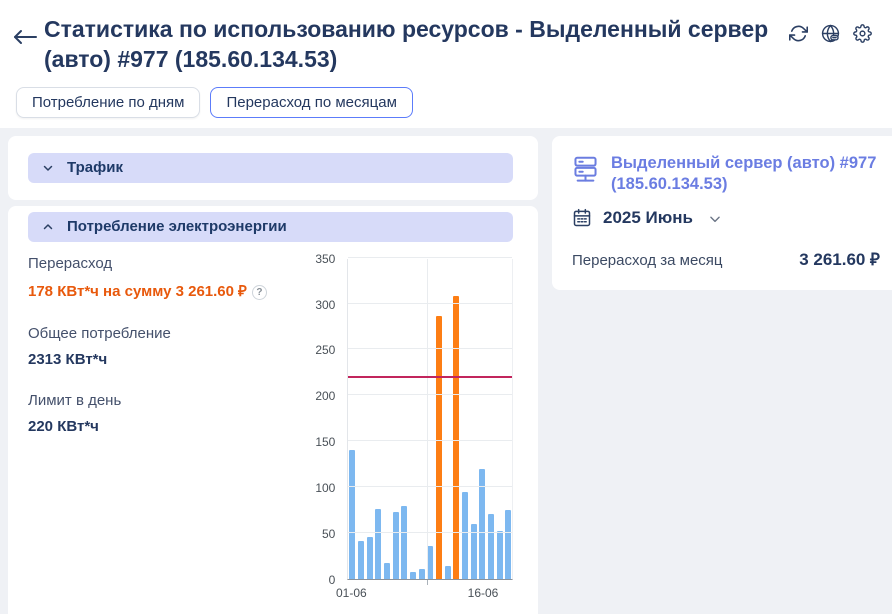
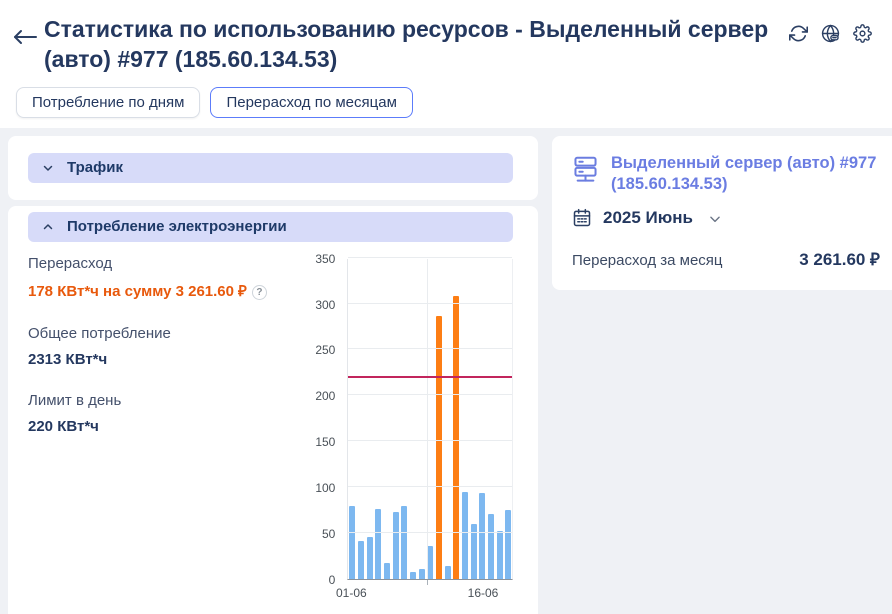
01-06: 140 -> 80
16-06: 120 -> 90
